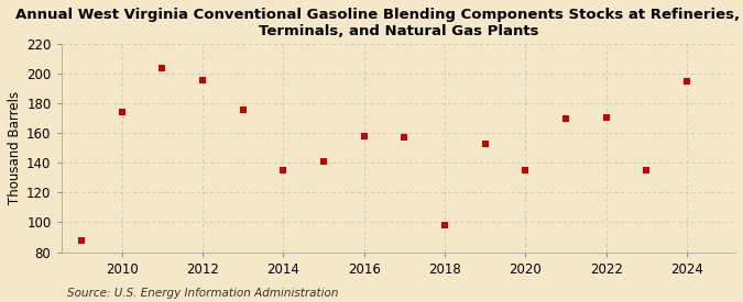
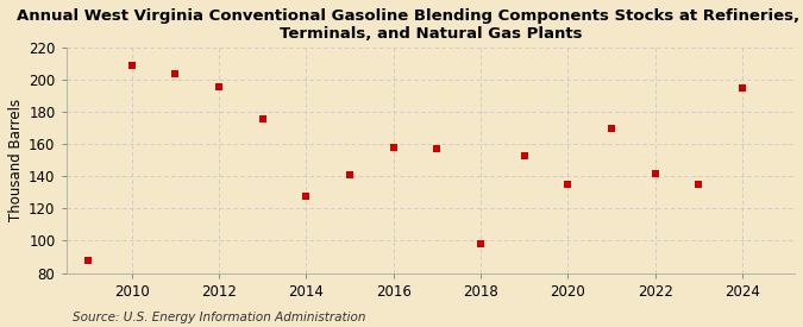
2010: 174 -> 209
2014: 135 -> 128
2022: 171 -> 142
